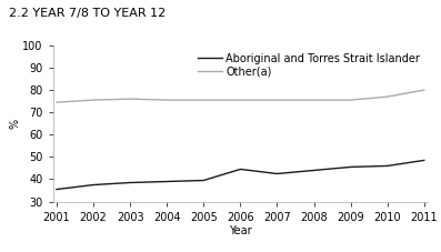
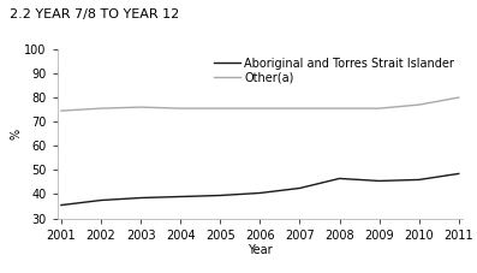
Aboriginal and Torres Strait Islander/2006: 44.5 -> 40.5
Aboriginal and Torres Strait Islander/2008: 44.0 -> 46.5
